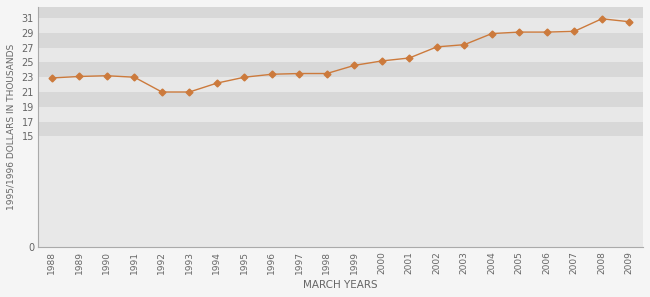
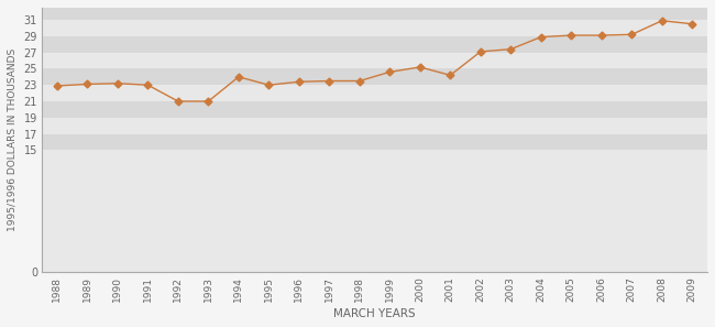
1994: 22.2 -> 24.0
2001: 25.6 -> 24.2
